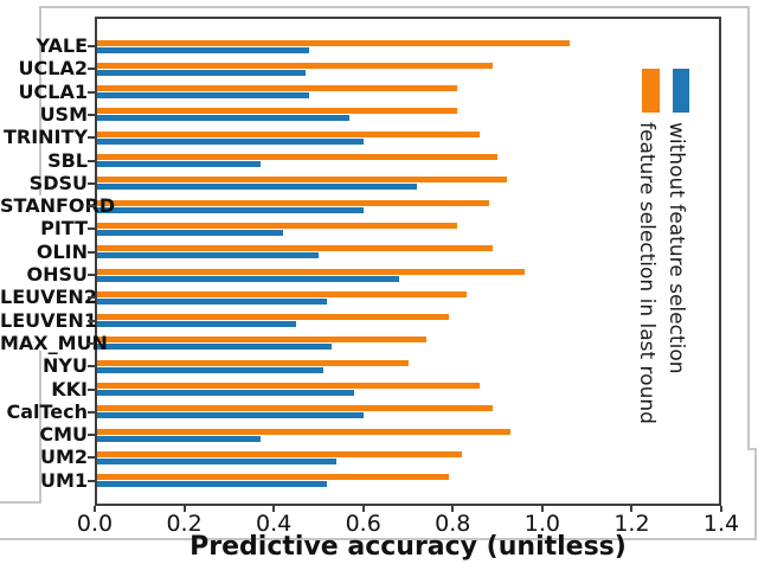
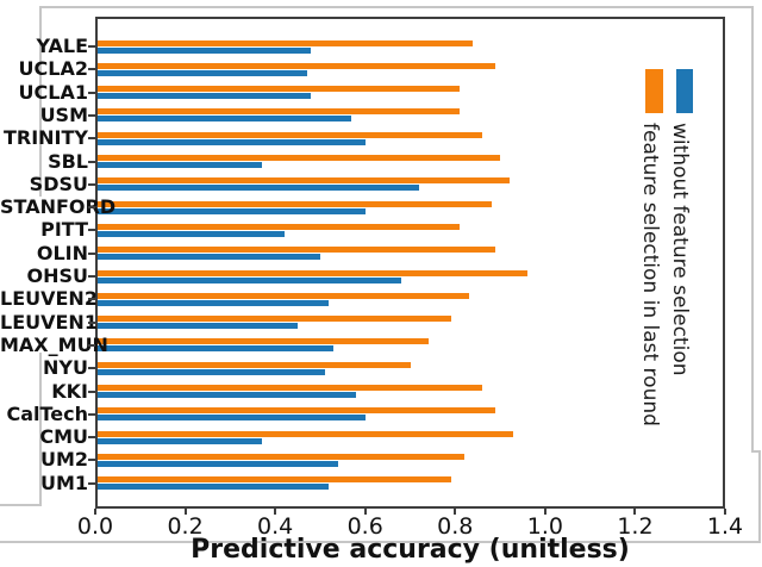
feature selection in last round/YALE: 1.06 -> 0.84
